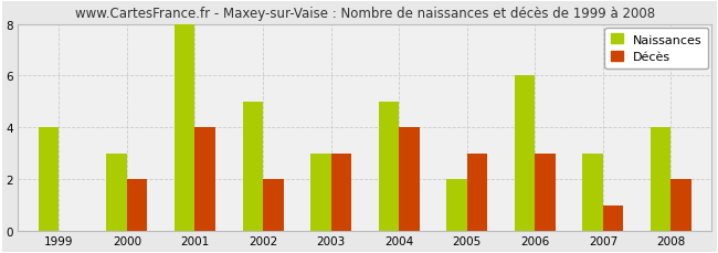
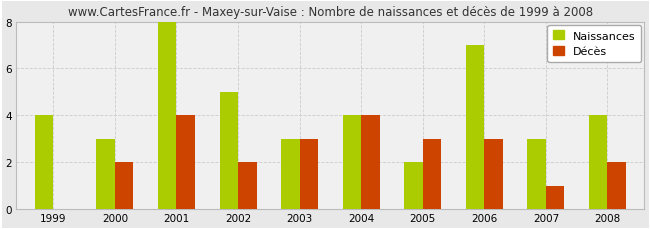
Naissances/2004: 5 -> 4
Naissances/2006: 6 -> 7
